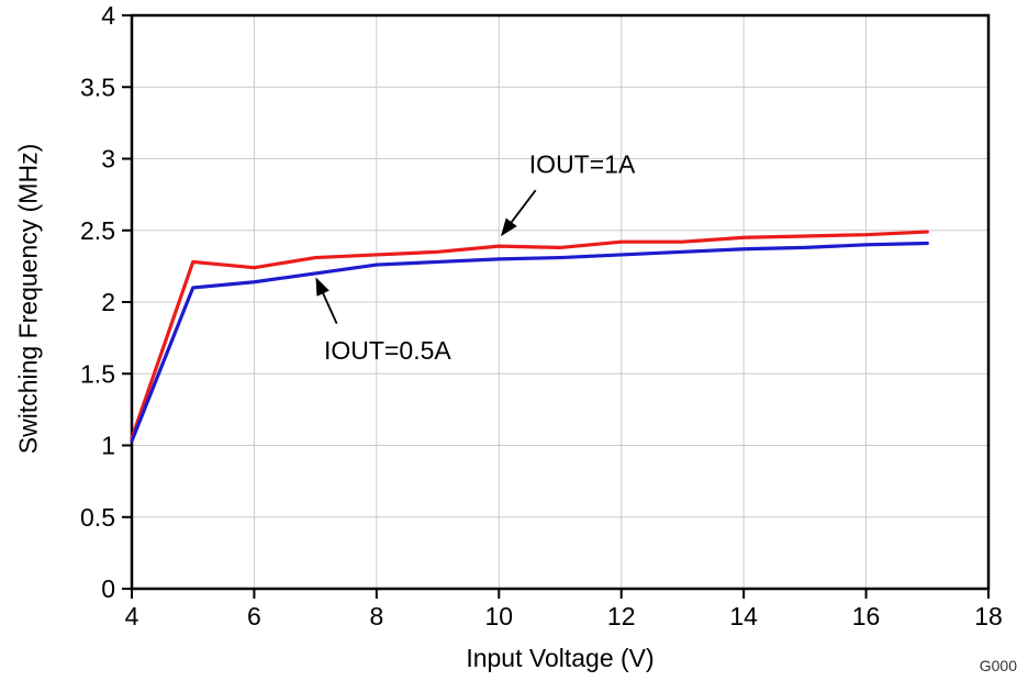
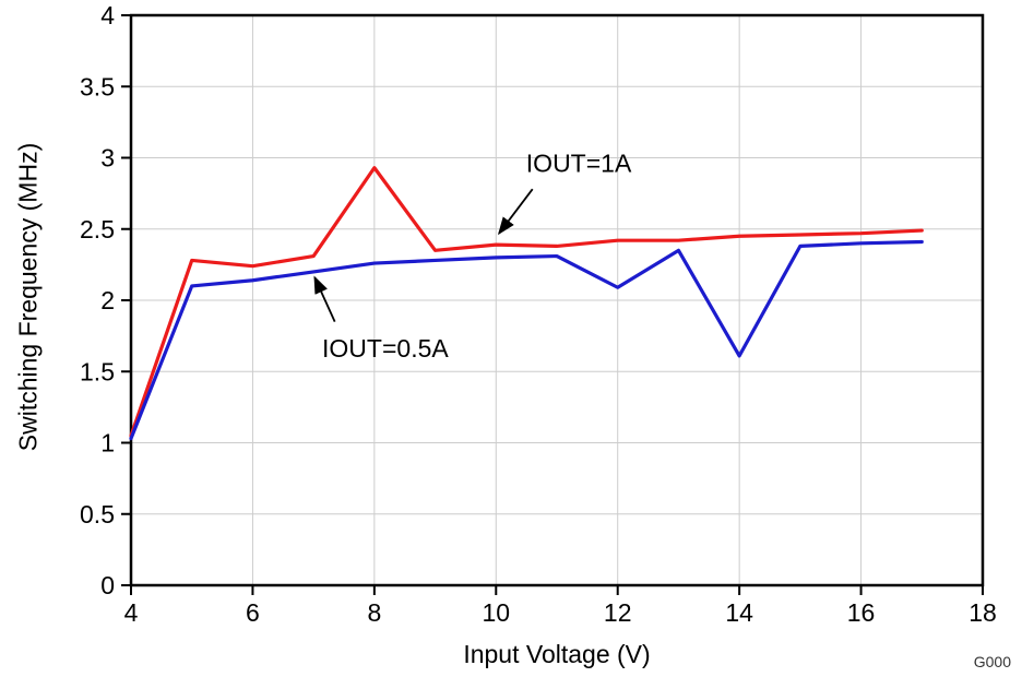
IOUT=1A/8: 2.33 -> 2.93
IOUT=0.5A/12: 2.33 -> 2.09
IOUT=0.5A/14: 2.37 -> 1.61
